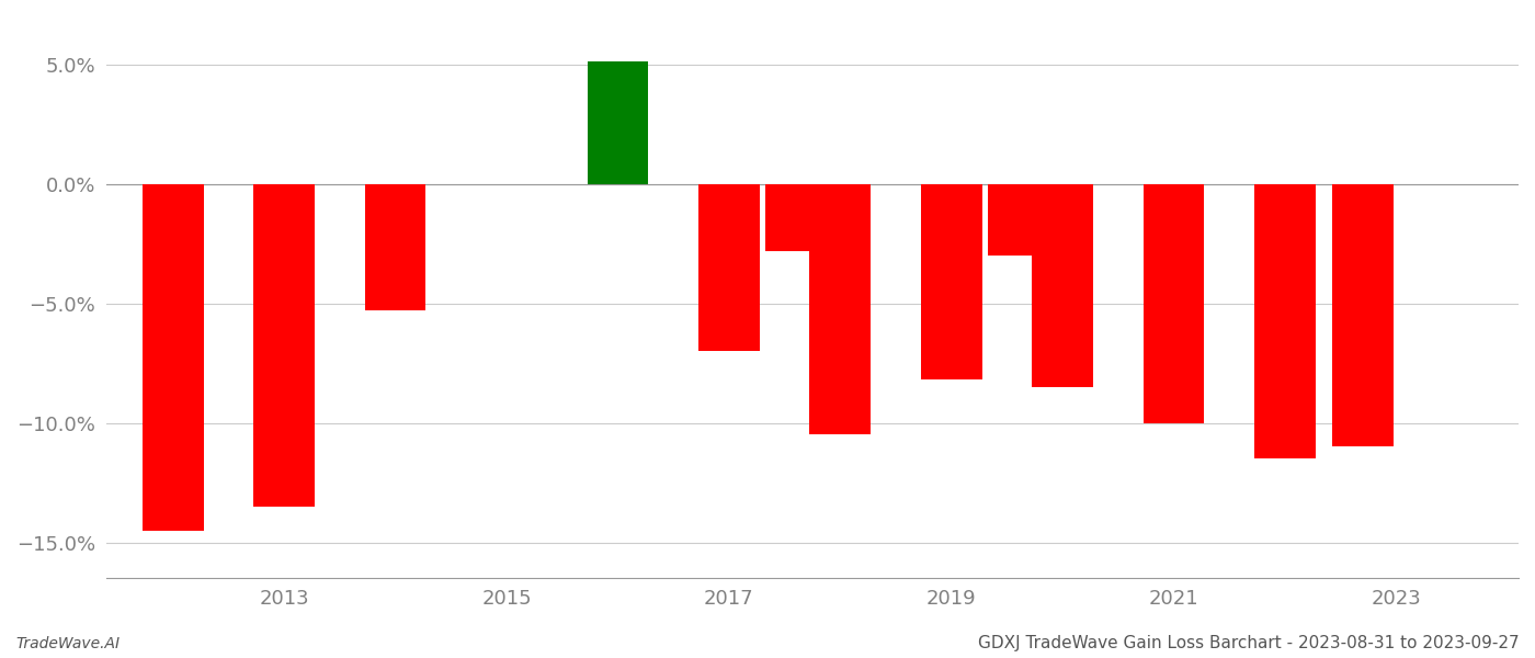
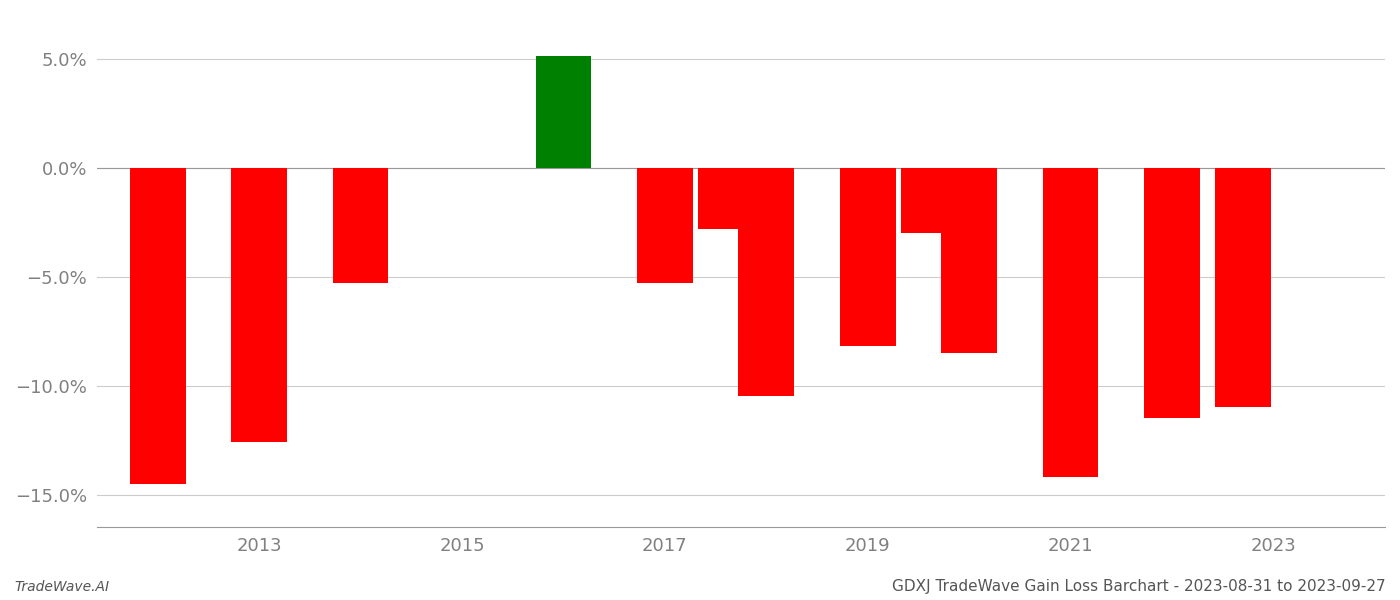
2013: -13.5% -> -12.6%
2017: -7.0% -> -5.3%
2021: -10.0% -> -14.2%
